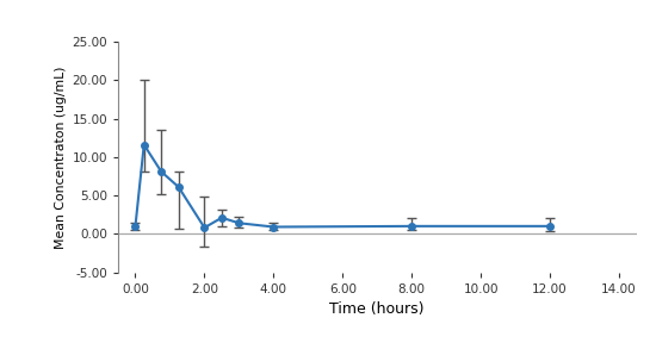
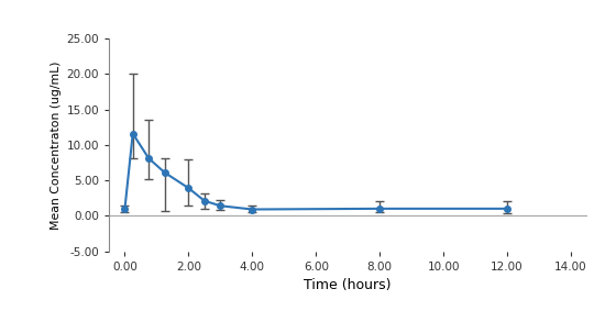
2.00: 0.8 -> 3.9
